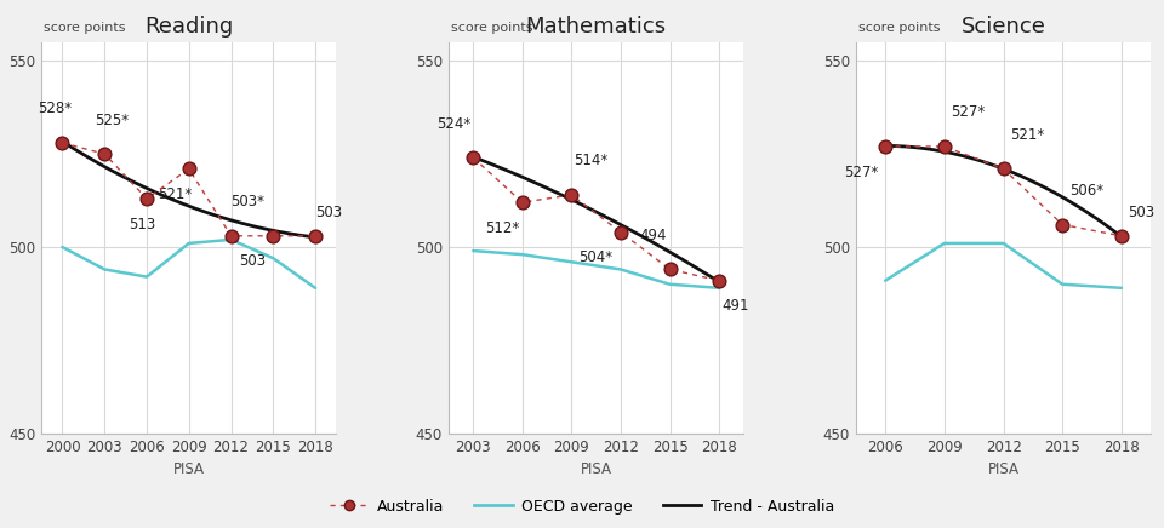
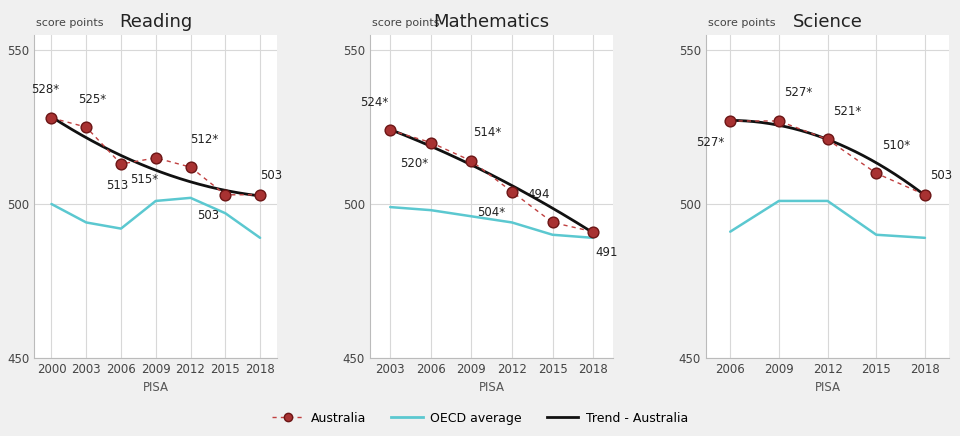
Reading/Australia/2009: 521* -> 515*
Reading/Australia/2012: 503* -> 512*
Mathematics/Australia/2006: 512* -> 520*
Science/Australia/2015: 506* -> 510*
